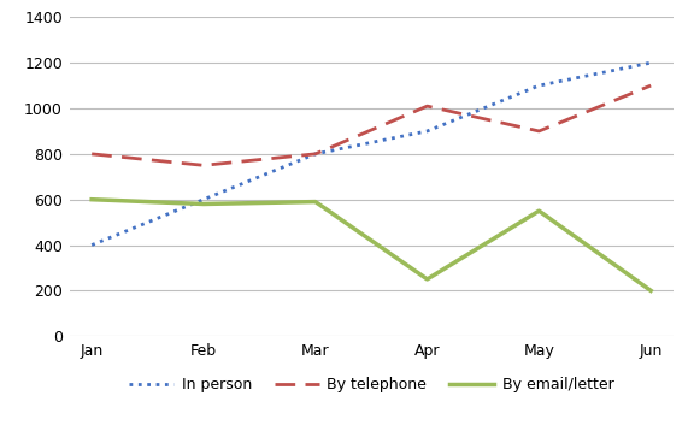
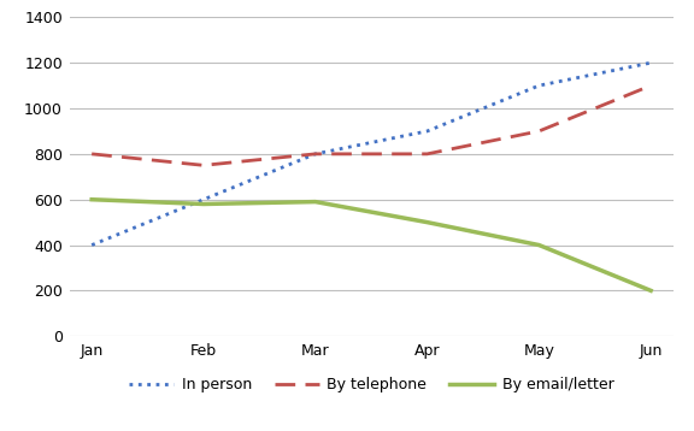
By telephone/Apr: 1010 -> 800
By email/letter/Apr: 250 -> 500
By email/letter/May: 550 -> 400
